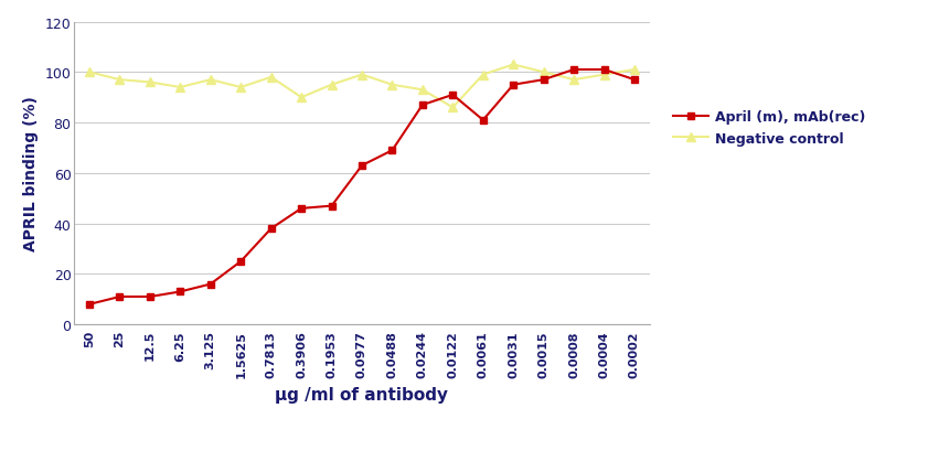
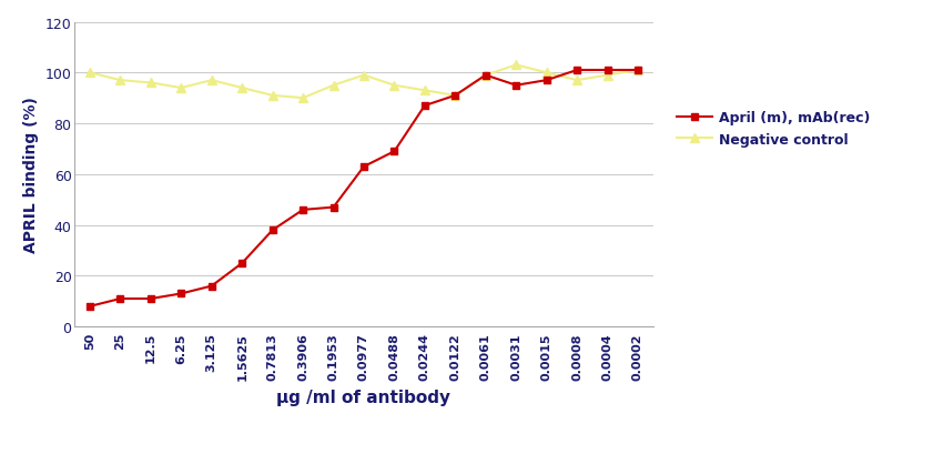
Negative control/0.7813: 98 -> 91
Negative control/0.0122: 86 -> 91
April (m), mAb(rec)/0.0061: 81 -> 99
April (m), mAb(rec)/0.0002: 97 -> 101
